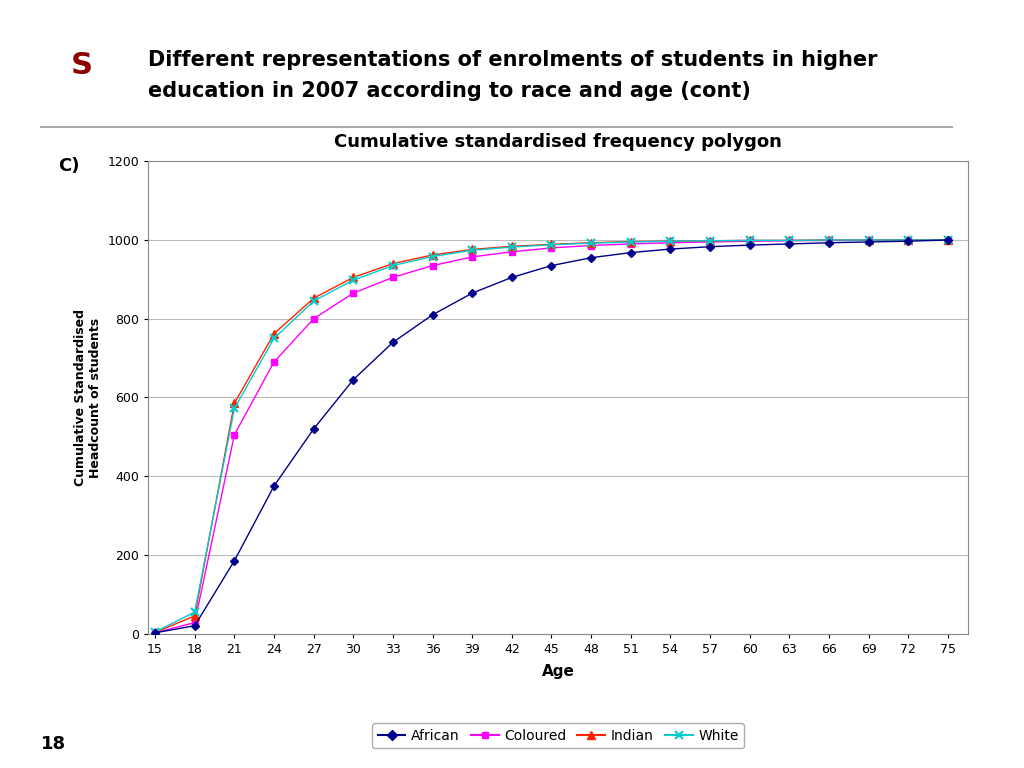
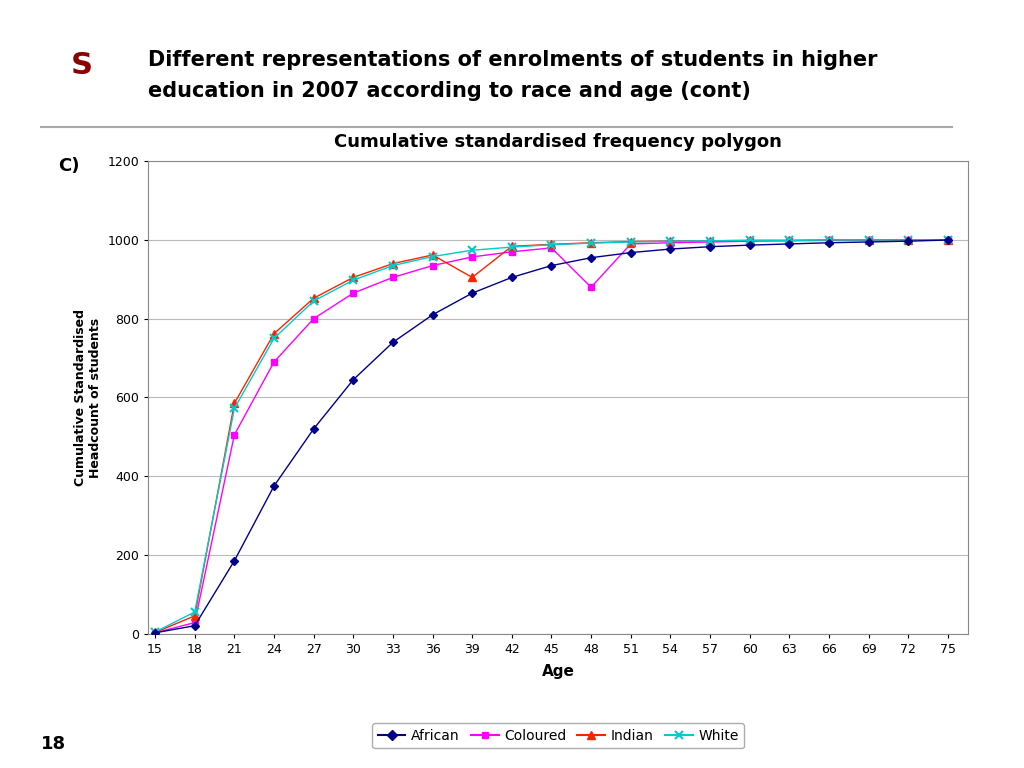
Indian/39: 976 -> 905
Coloured/48: 986 -> 880
